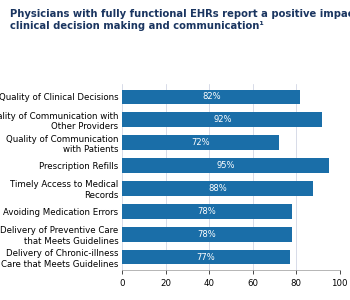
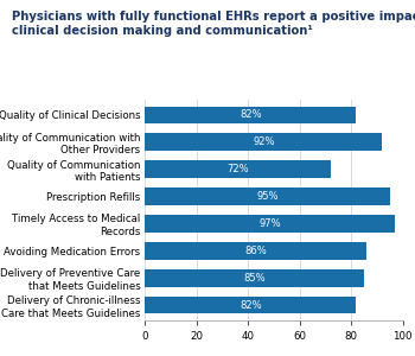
Timely Access to Medical Records: 88% -> 97%
Avoiding Medication Errors: 78% -> 86%
Delivery of Preventive Care that Meets Guidelines: 78% -> 85%
Delivery of Chronic-illness Care that Meets Guidelines: 77% -> 82%
